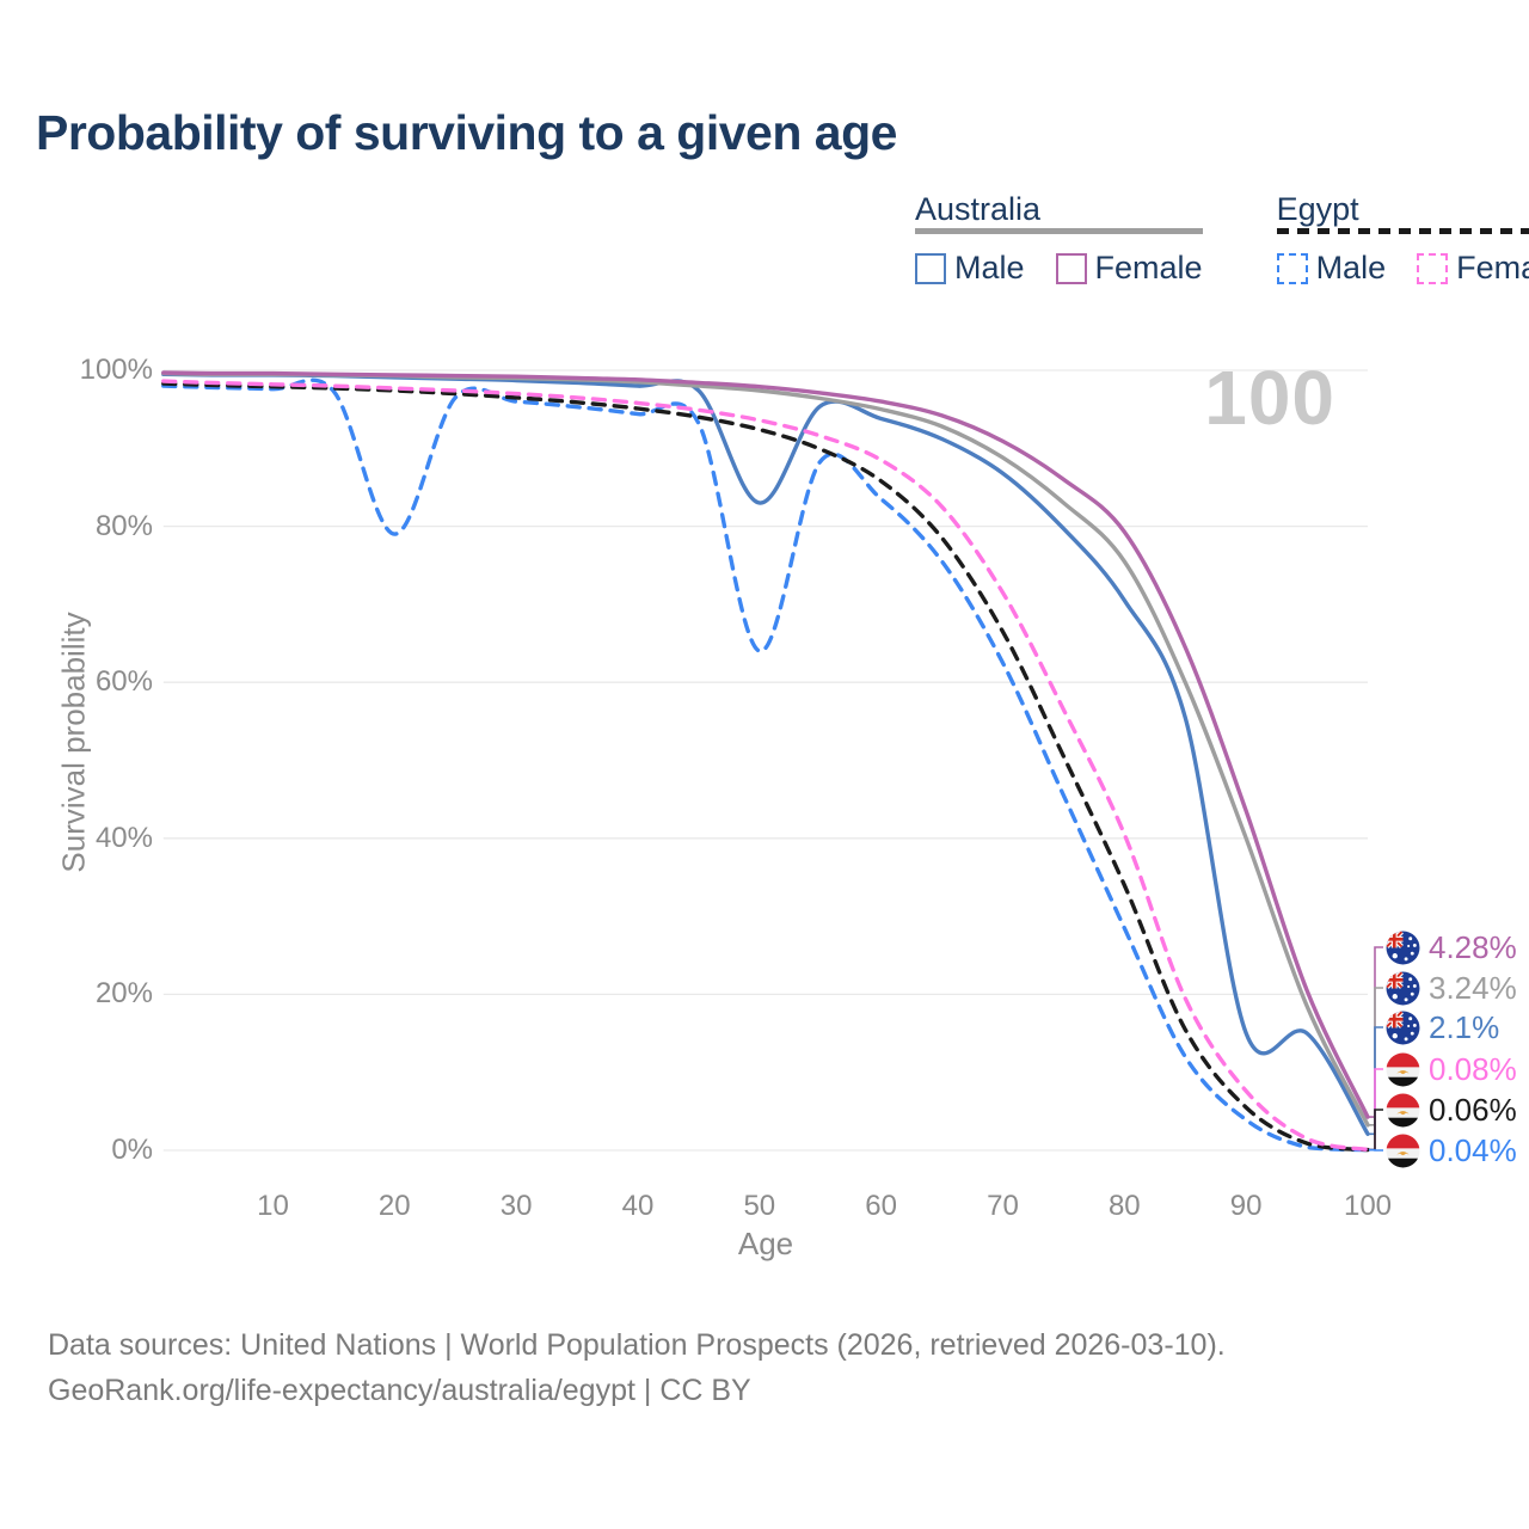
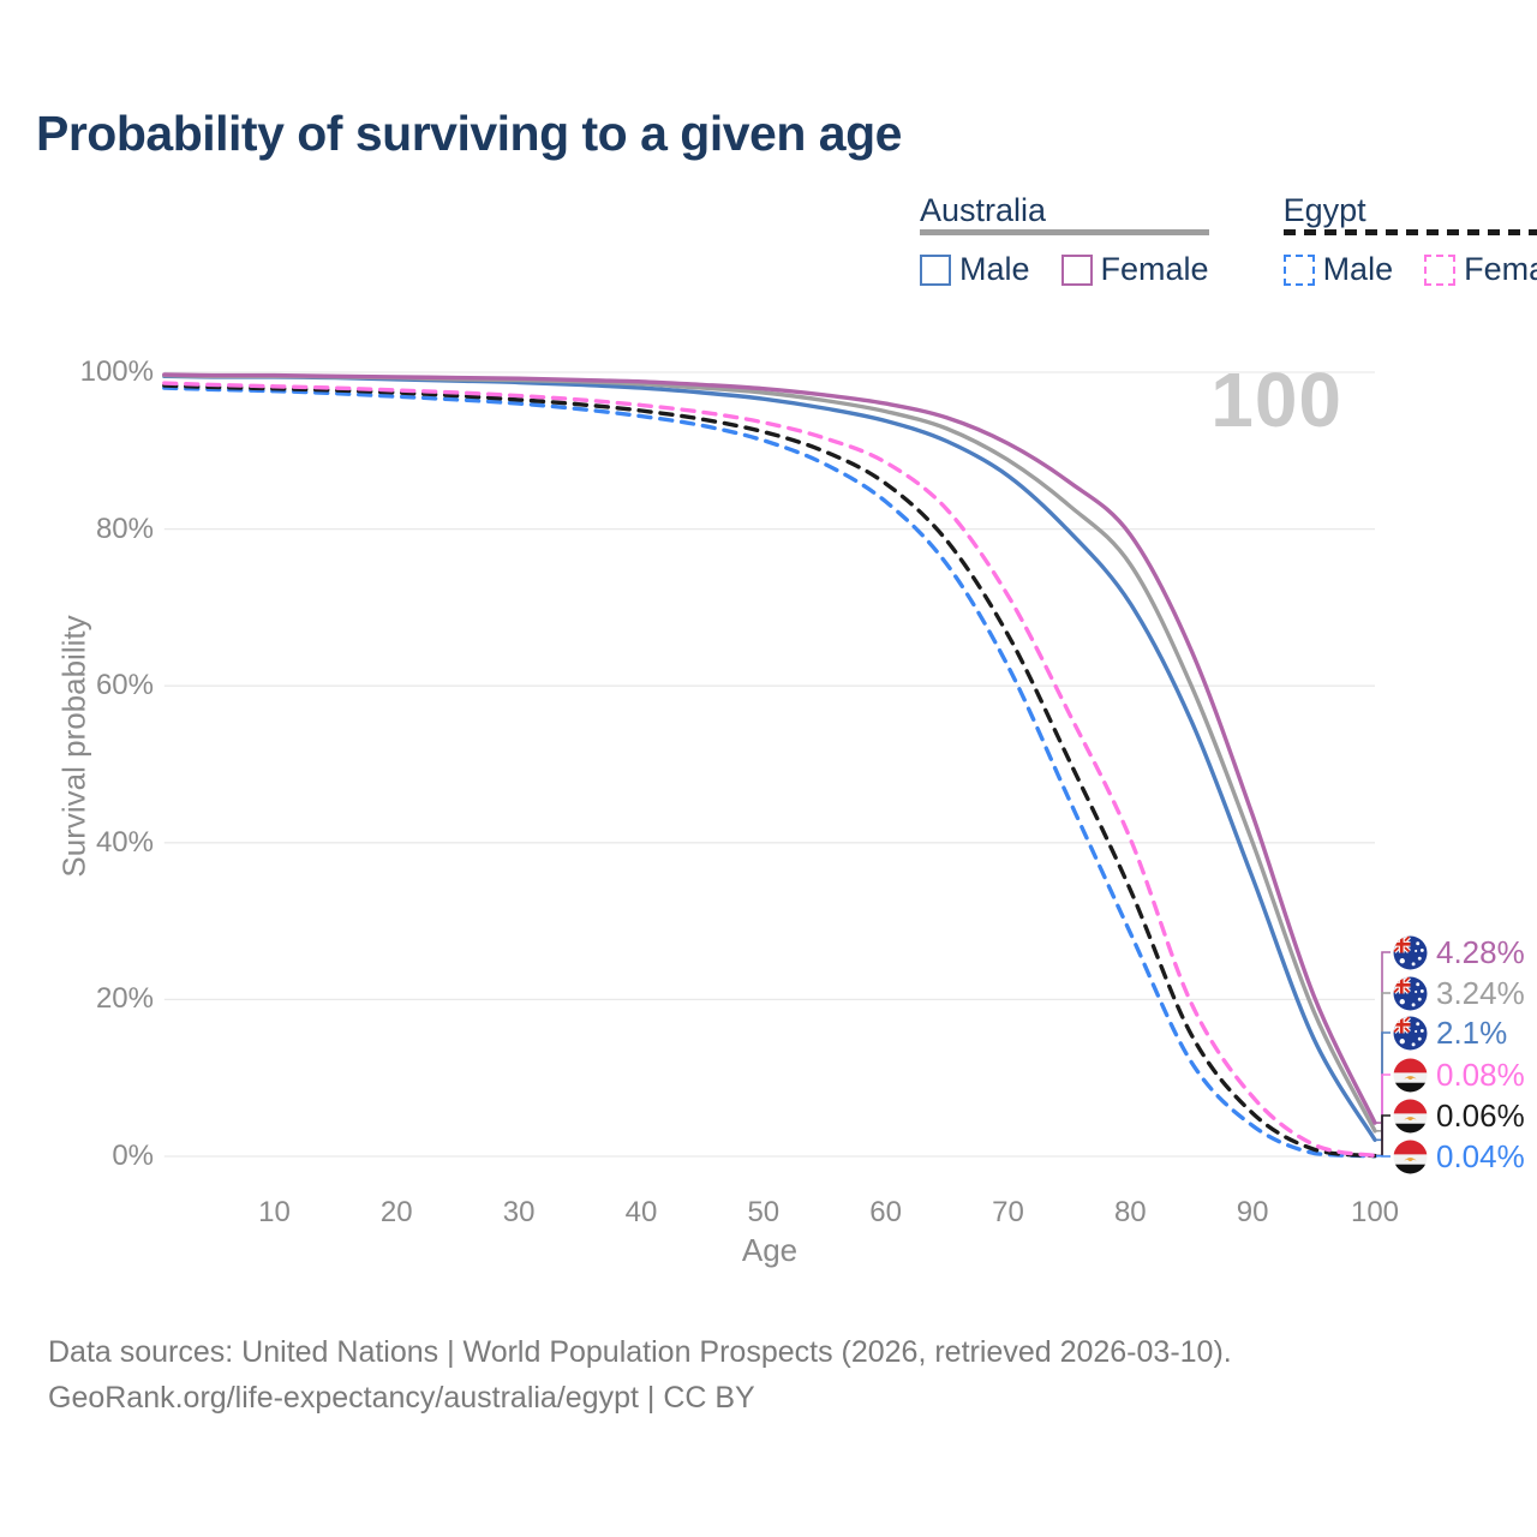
Egypt Male/20: 79% -> 97%
Australia Male/50: 83% -> 97%
Egypt Male/50: 64% -> 91%
Australia Male/90: 15% -> 36%
